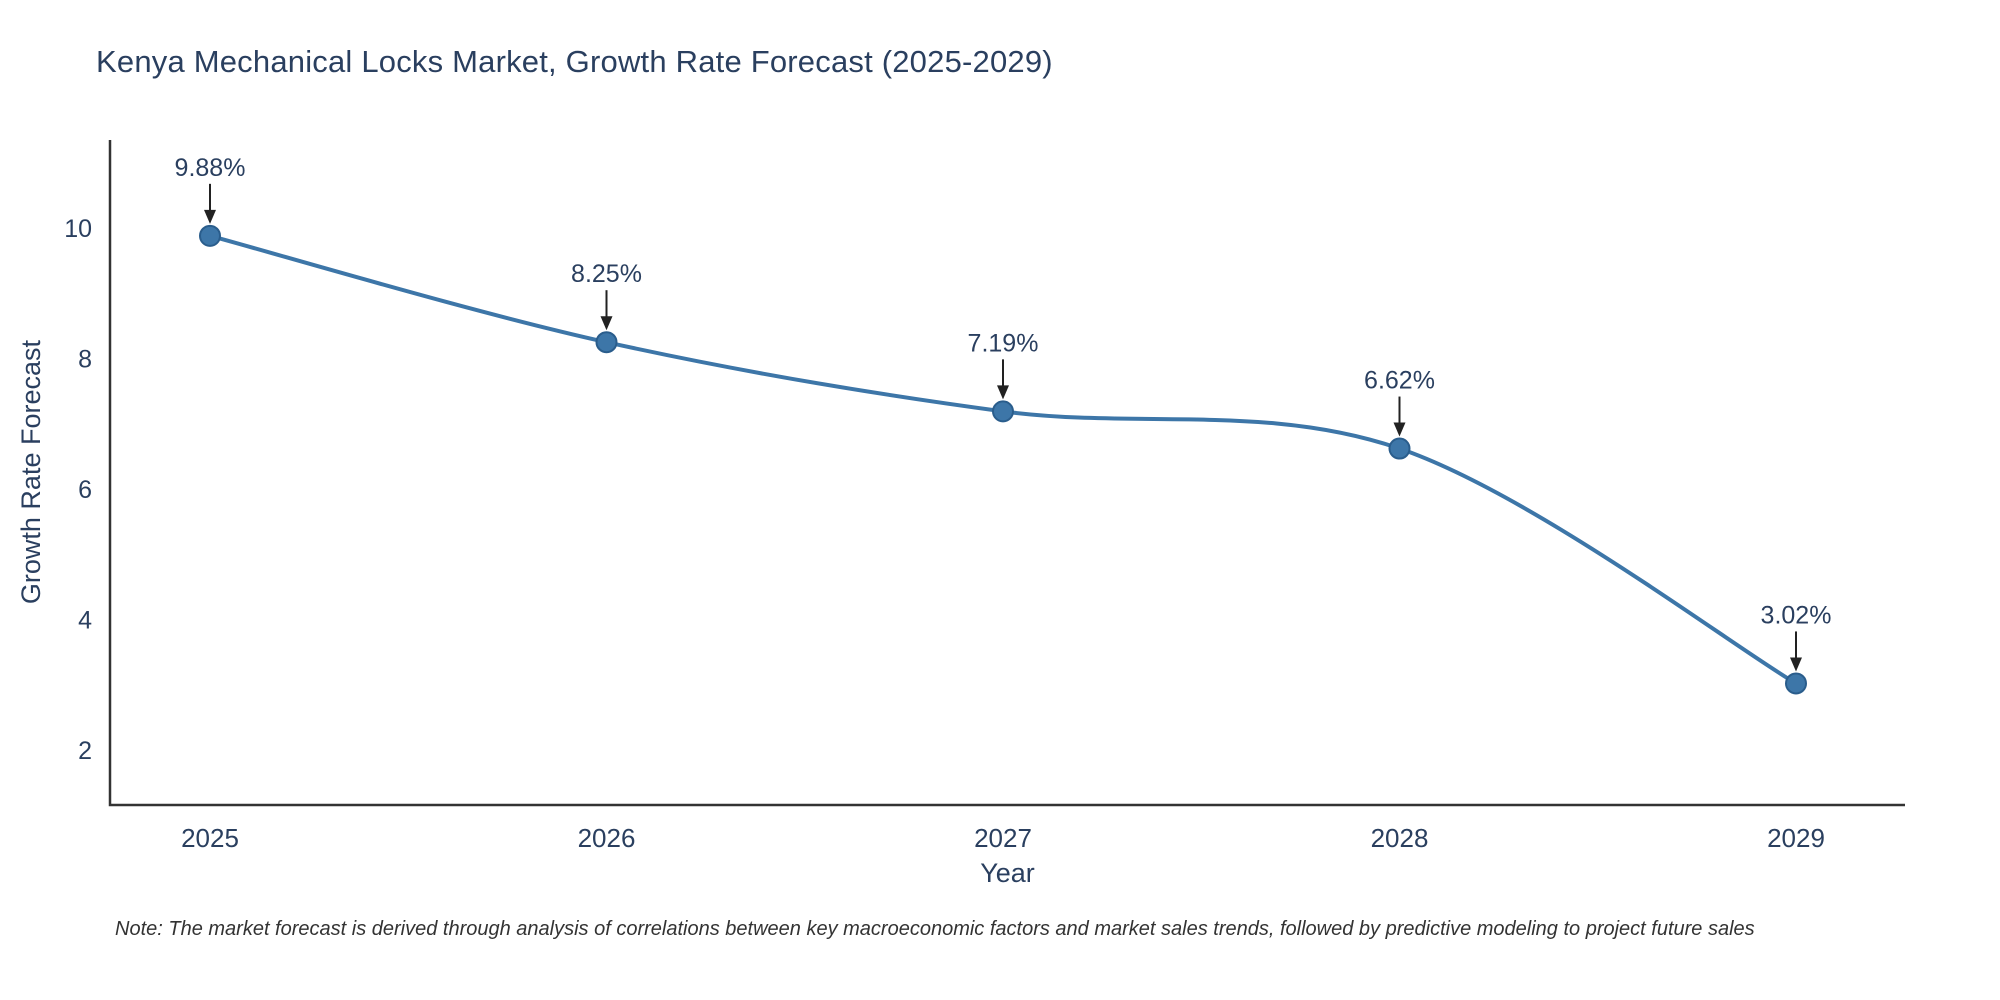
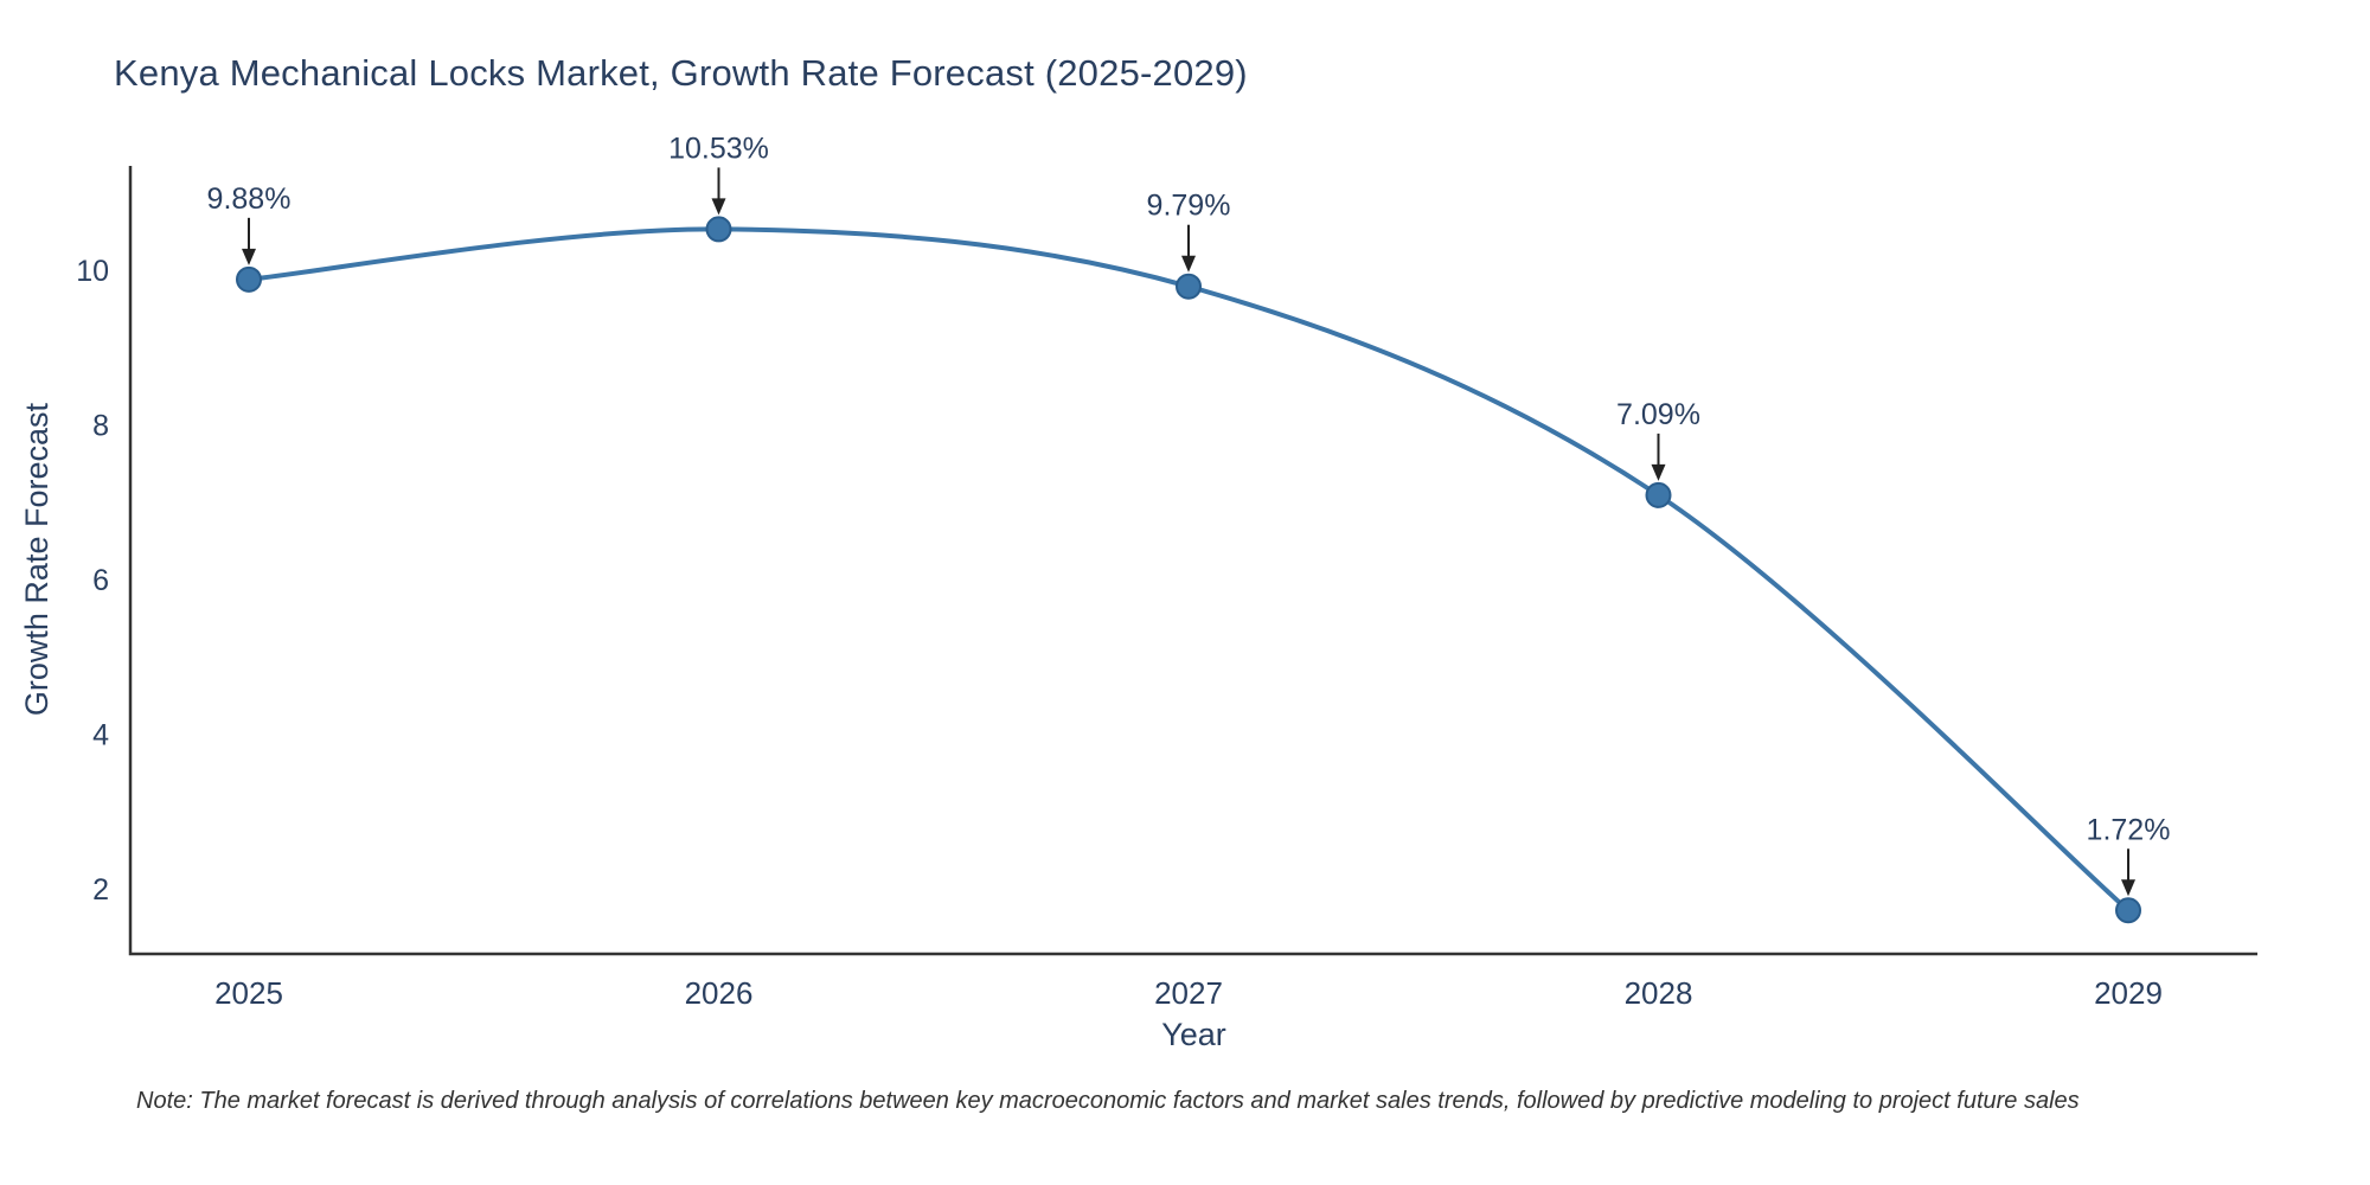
2026: 8.25% -> 10.53%
2027: 7.19% -> 9.79%
2028: 6.62% -> 7.09%
2029: 3.02% -> 1.72%
